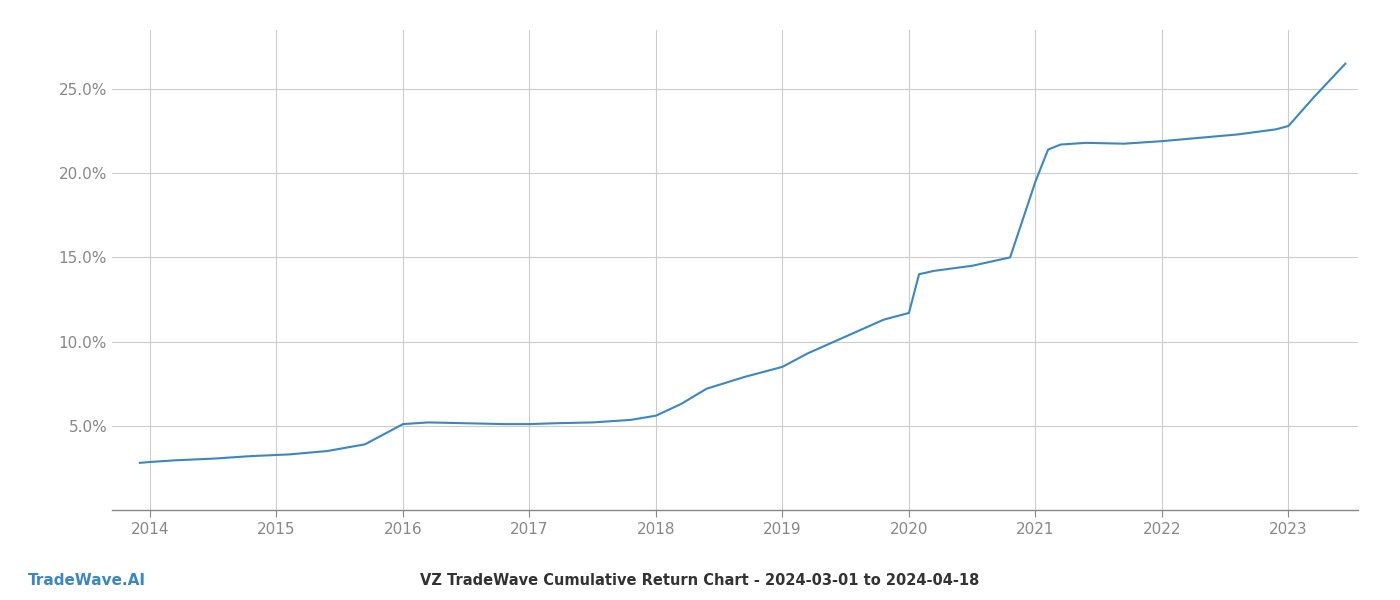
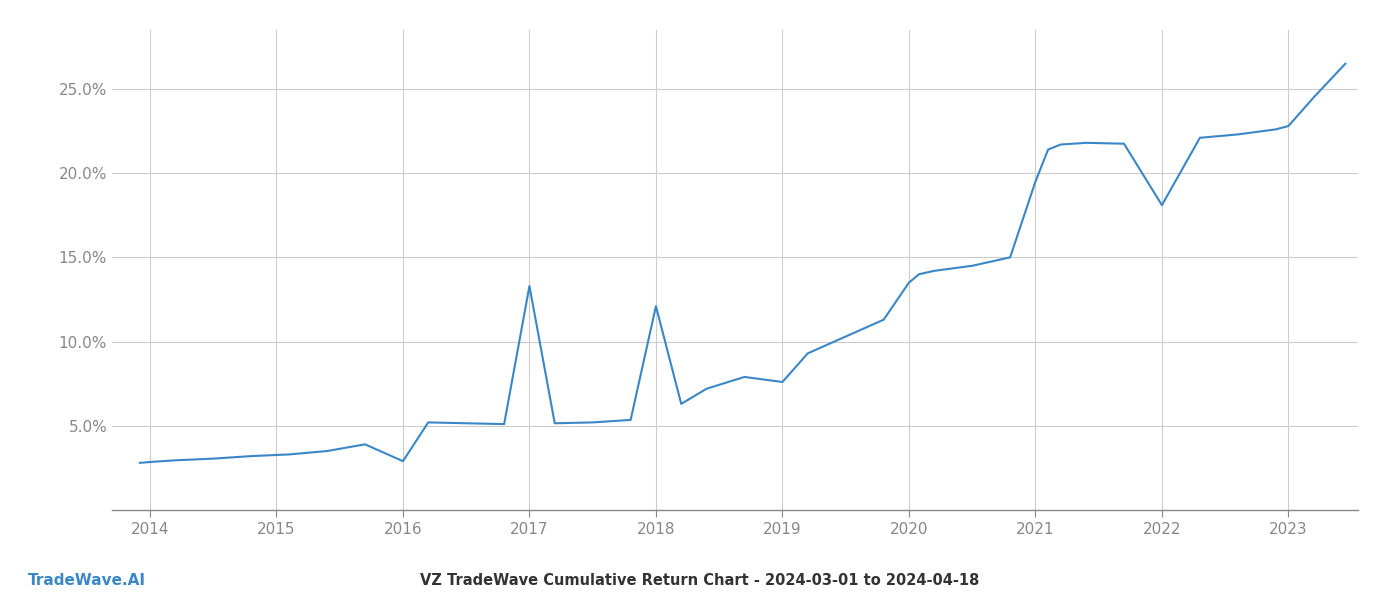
2016: 5.1% -> 2.9%
2017: 5.1% -> 13.3%
2018: 5.6% -> 12.1%
2019: 8.5% -> 7.6%
2020: 11.7% -> 13.5%
2022: 21.9% -> 18.1%
